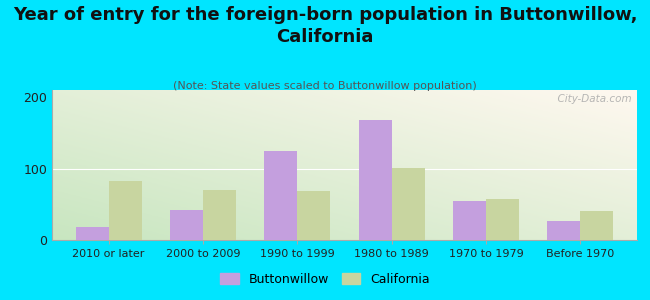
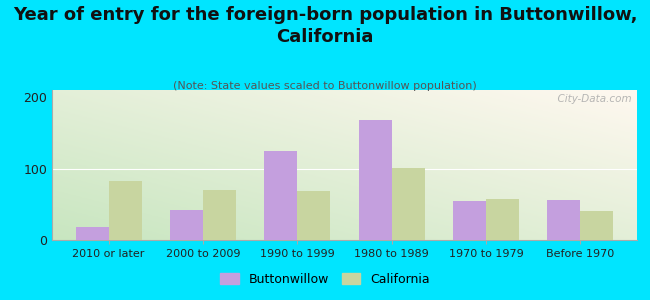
Buttonwillow/Before 1970: 27 -> 56
